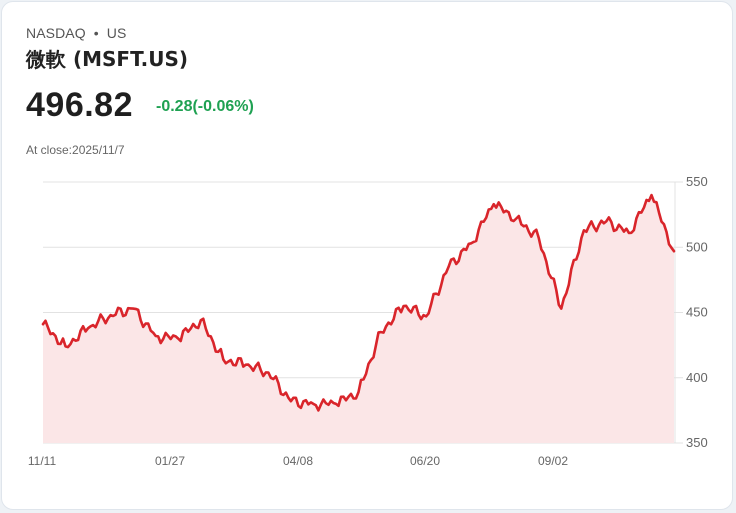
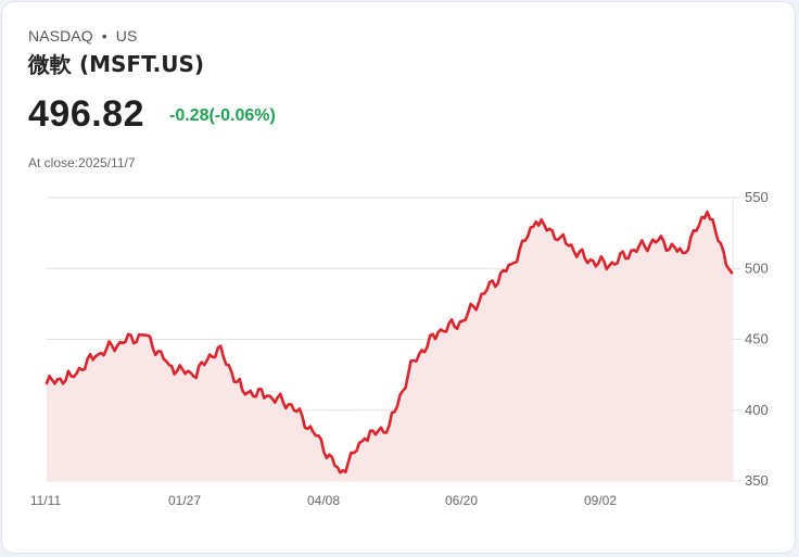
11/11: 441 -> 419
01/27: 430 -> 424
04/08: 380 -> 356
06/20: 447 -> 463
09/02: 453 -> 502
